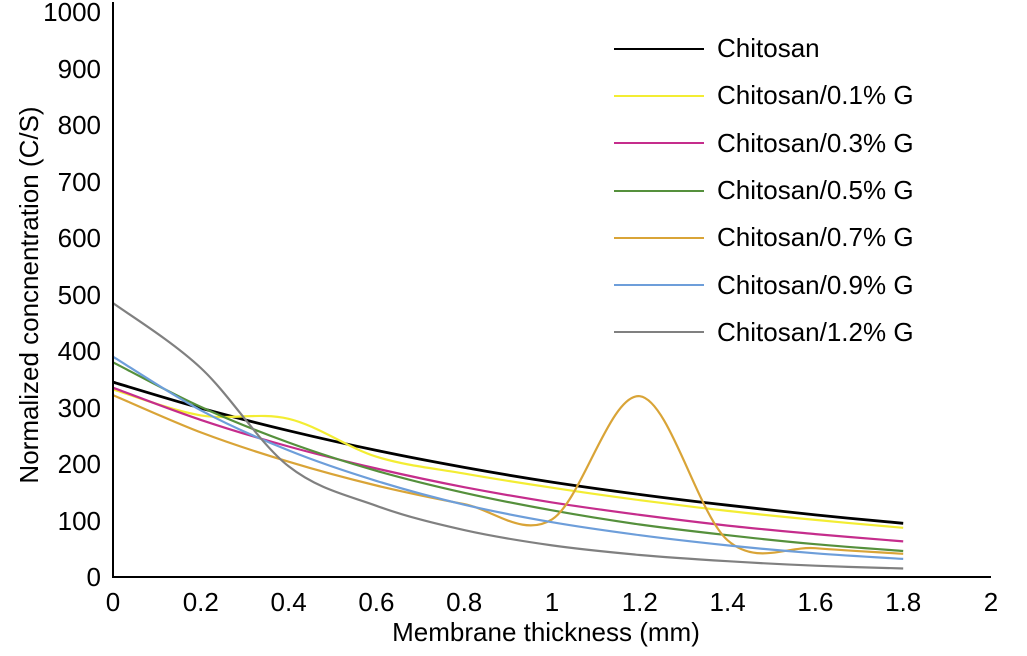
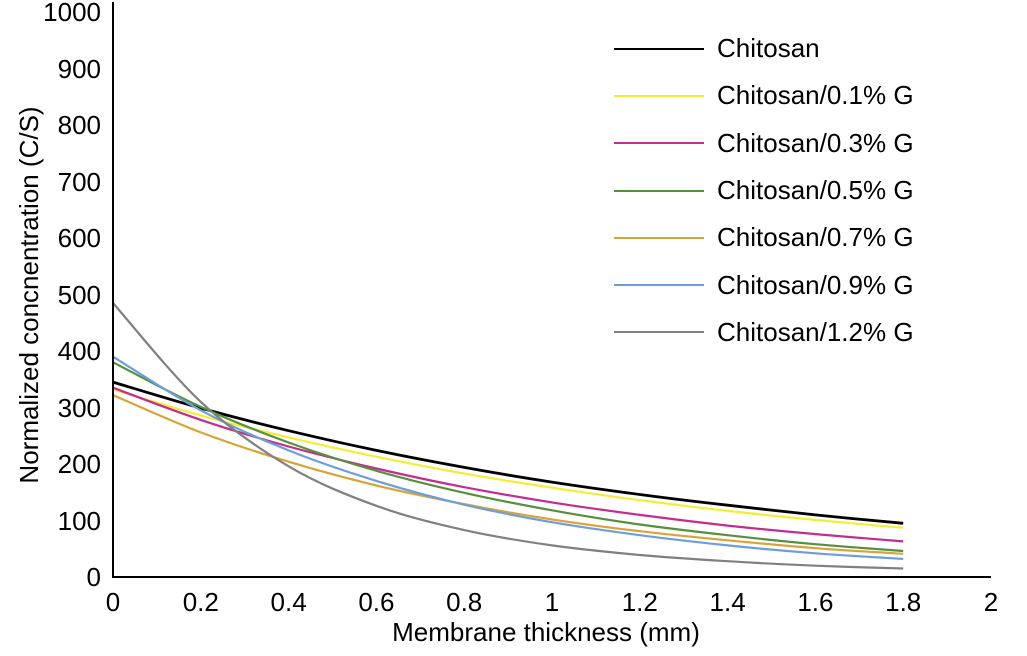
Chitosan/1.2% G/0.2: 370 -> 310
Chitosan/0.1% G/0.4: 280 -> 250
Chitosan/0.7% G/1.2: 320 -> 80
